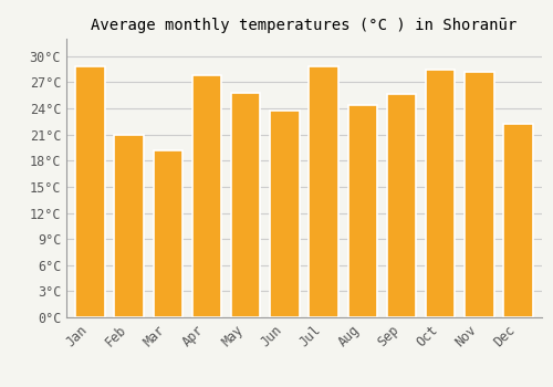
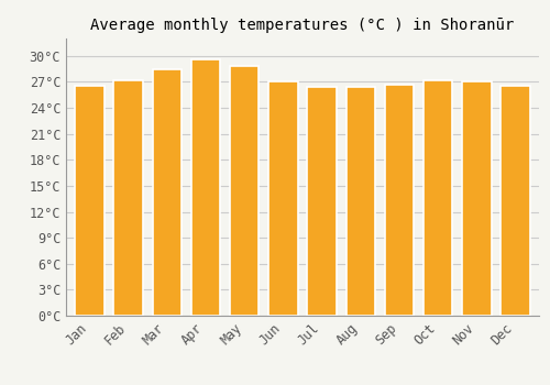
Jan: 28.8°C -> 26.5°C
Feb: 21.0°C -> 27.2°C
Mar: 19.2°C -> 28.5°C
Apr: 27.8°C -> 29.6°C
May: 25.8°C -> 28.8°C
Jun: 23.8°C -> 27.0°C
Jul: 28.8°C -> 26.4°C
Aug: 24.4°C -> 26.4°C
Sep: 25.6°C -> 26.7°C
Oct: 28.4°C -> 27.2°C
Nov: 28.2°C -> 27.0°C
Dec: 22.2°C -> 26.5°C
